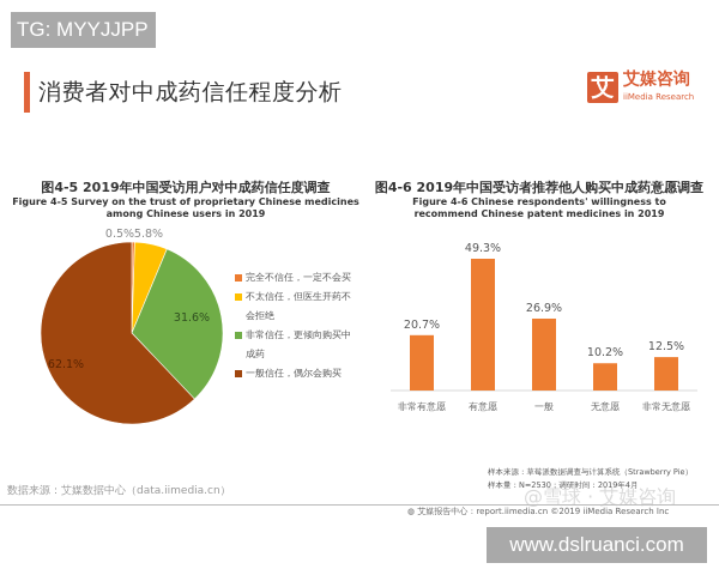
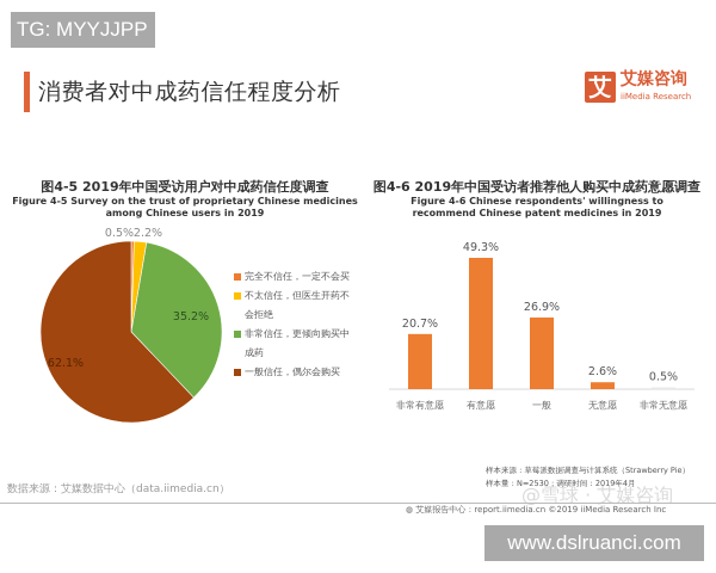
图4-5 2019年中国受访用户对中成药信任度调查/不太信任，但医生开药不会拒绝: 5.8% -> 2.2%
图4-5 2019年中国受访用户对中成药信任度调查/非常信任，更倾向购买中成药: 31.6% -> 35.2%
图4-6 2019年中国受访者推荐他人购买中成药意愿调查/无意愿: 10.2% -> 2.6%
图4-6 2019年中国受访者推荐他人购买中成药意愿调查/非常无意愿: 12.5% -> 0.5%
